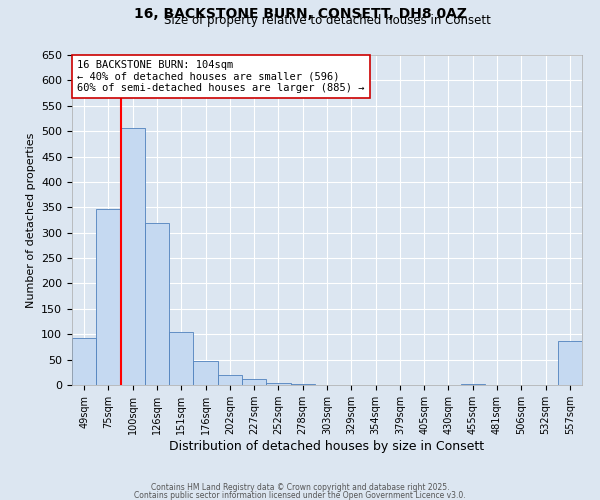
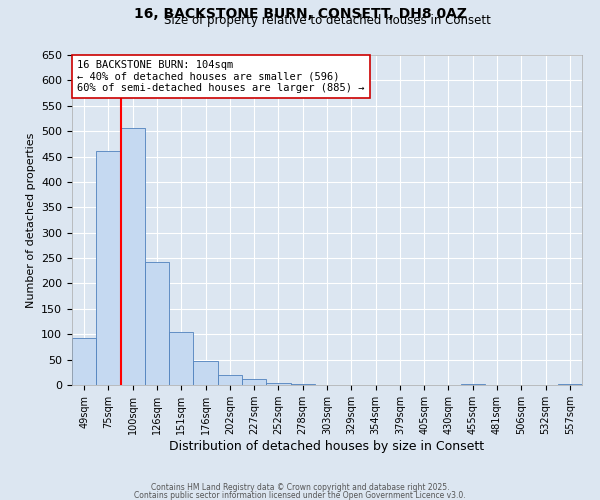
75sqm: 346 -> 460
126sqm: 320 -> 242
557sqm: 86 -> 1
